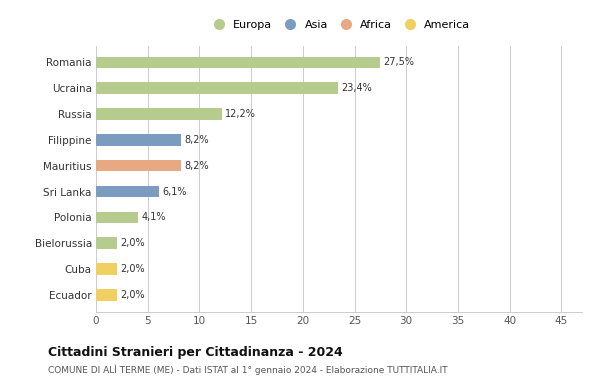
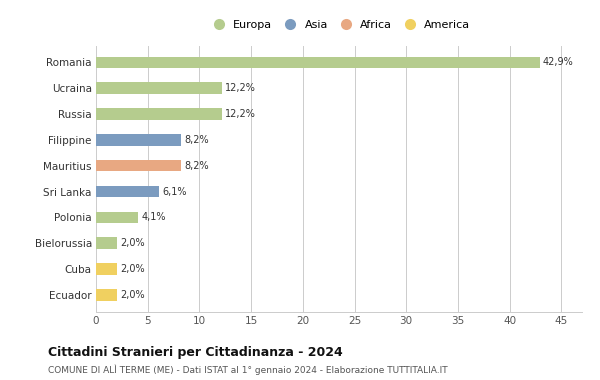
Romania: 27,5% -> 42,9%
Ucraina: 23,4% -> 12,2%
